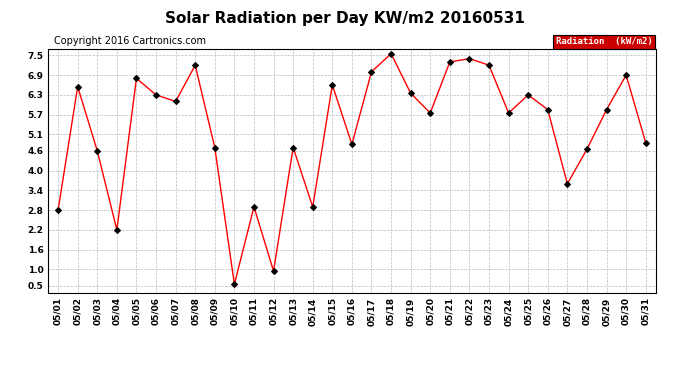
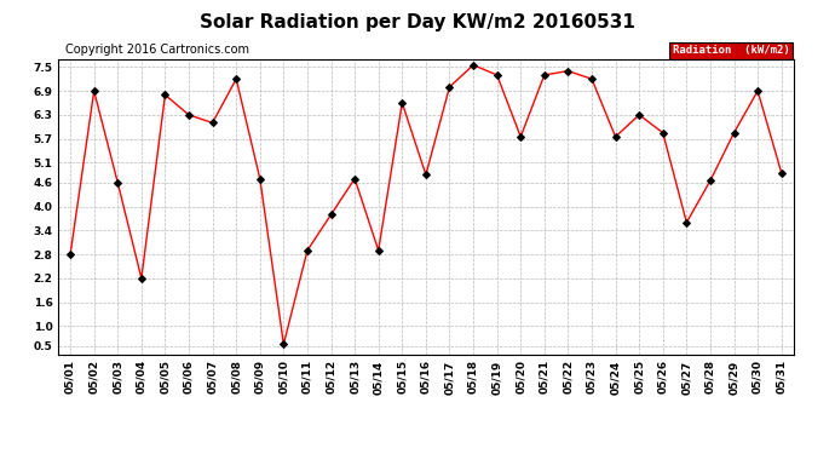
05/02: 6.55 -> 6.90
05/12: 0.95 -> 3.80
05/19: 6.35 -> 7.30
